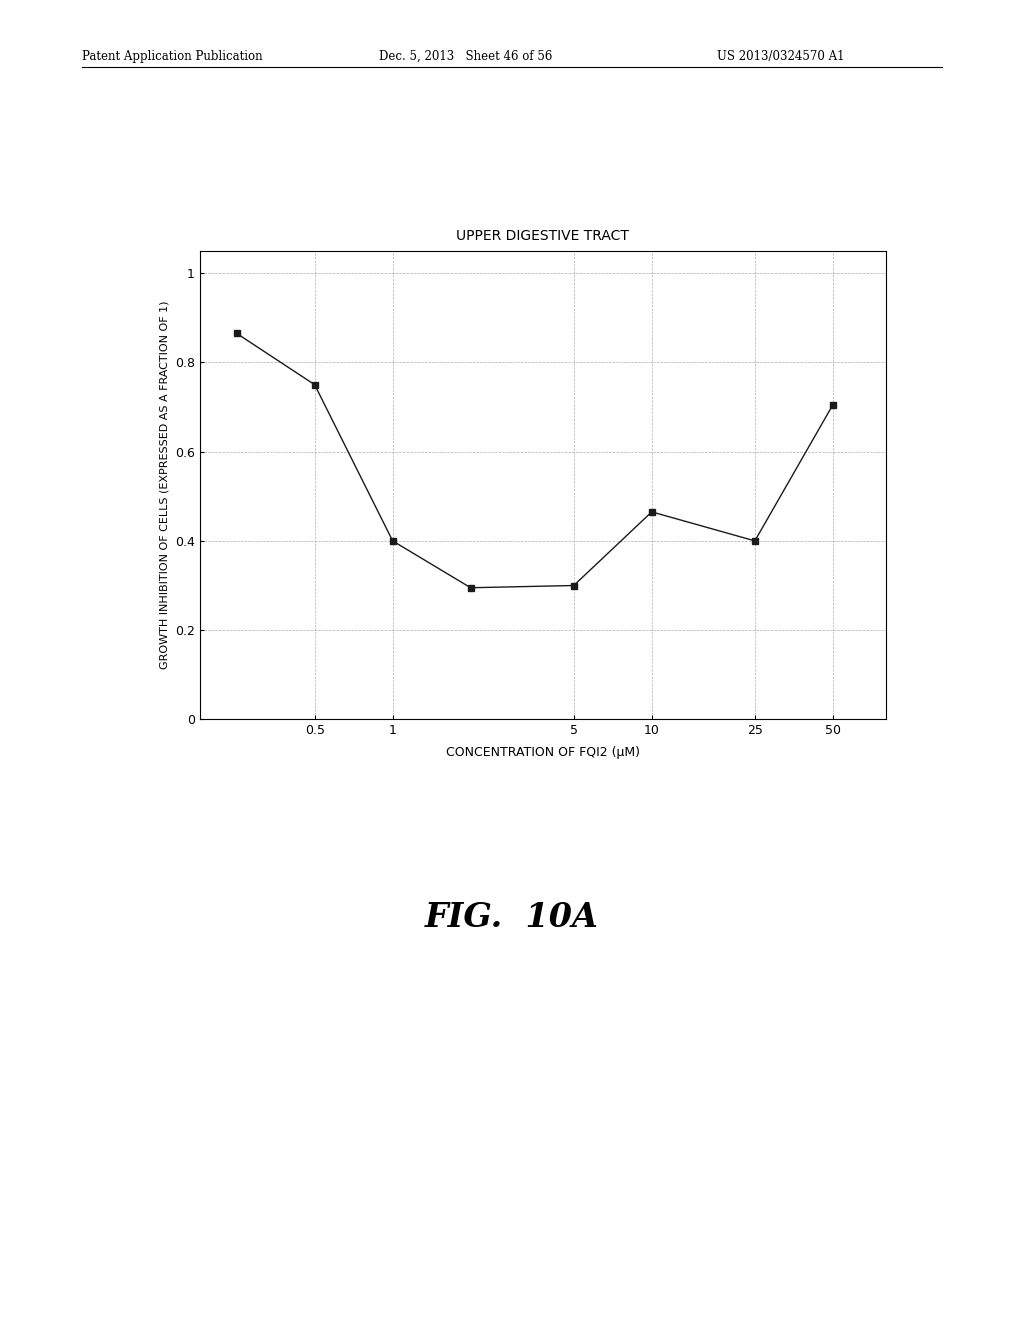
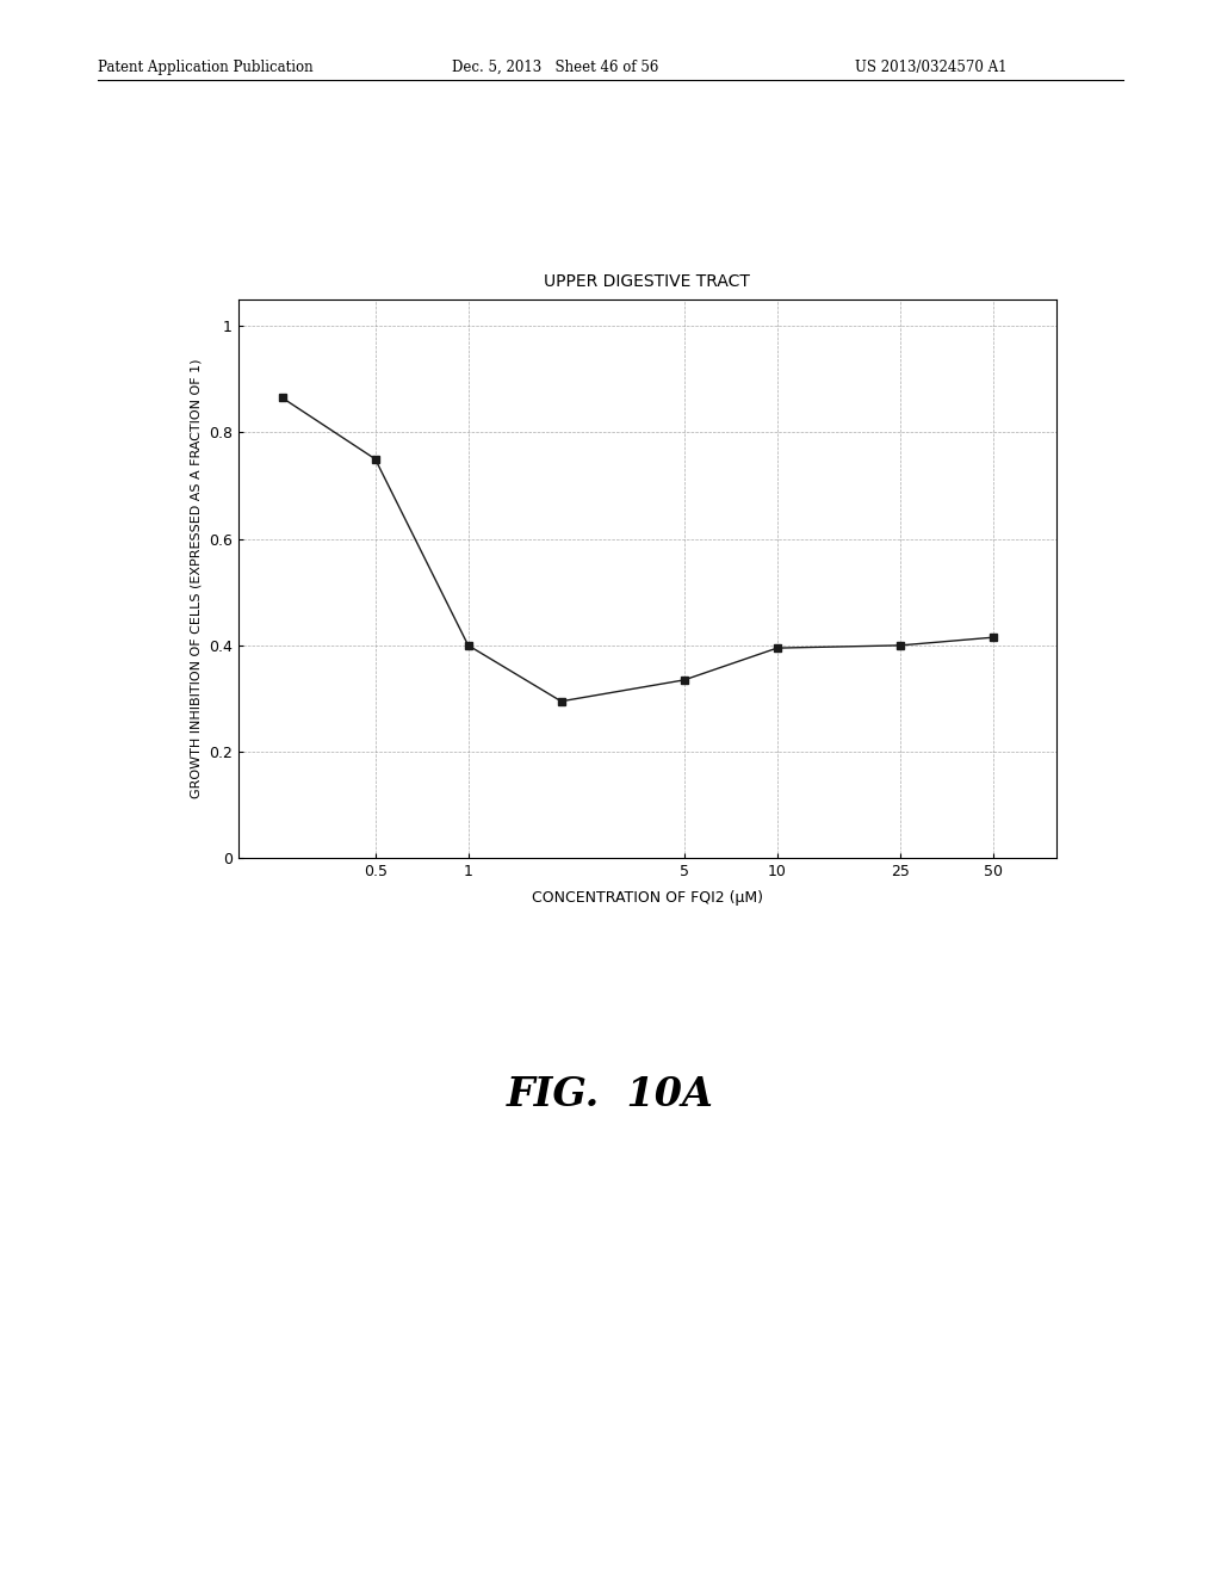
5: 0.300 -> 0.335
10: 0.465 -> 0.395
50: 0.705 -> 0.415
